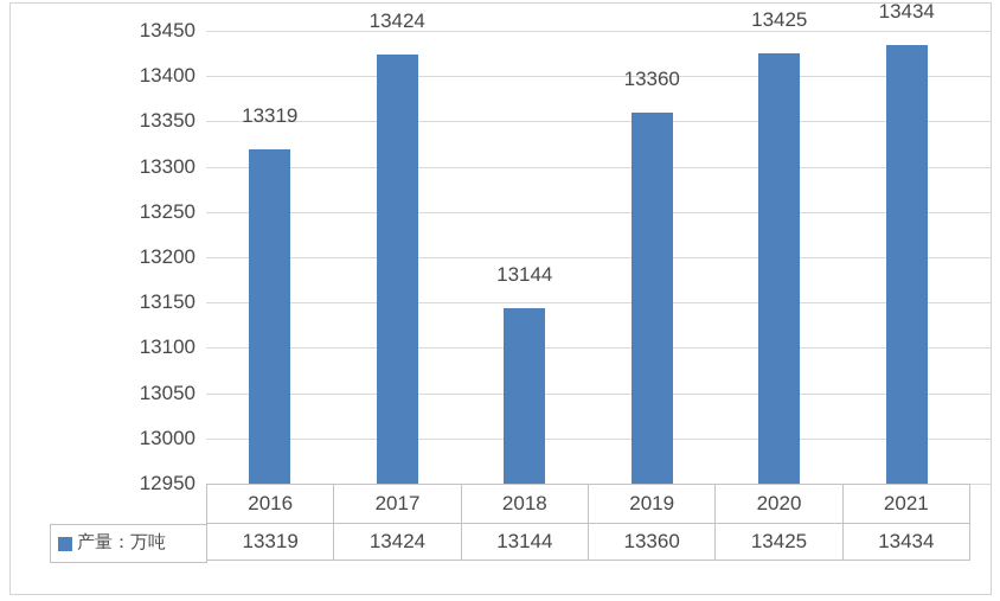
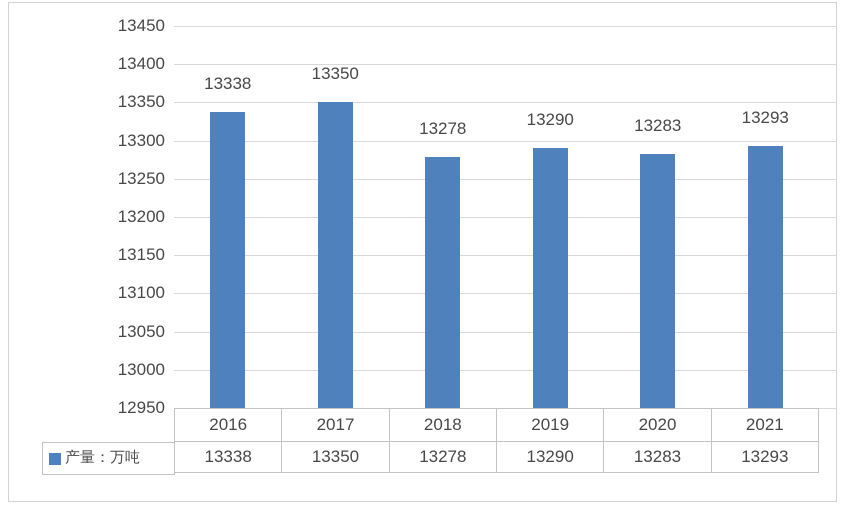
2016: 13319 -> 13338
2017: 13424 -> 13350
2018: 13144 -> 13278
2019: 13360 -> 13290
2020: 13425 -> 13283
2021: 13434 -> 13293
